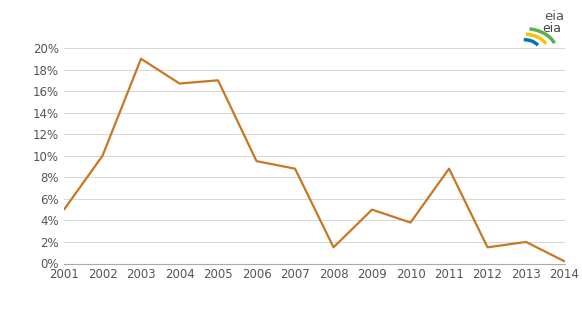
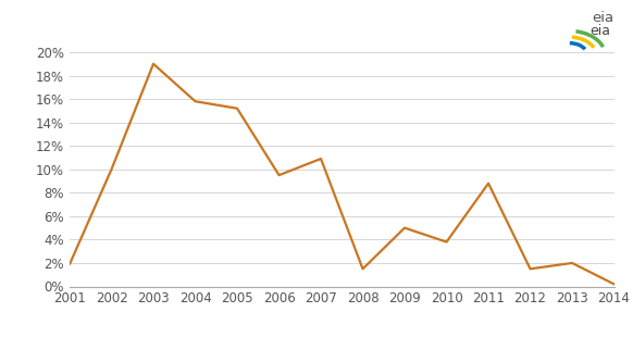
2001: 5.0% -> 1.9%
2004: 16.7% -> 15.8%
2005: 17.0% -> 15.2%
2007: 8.8% -> 10.9%
